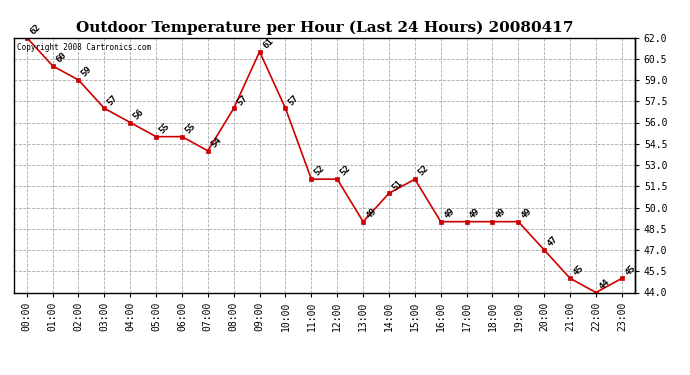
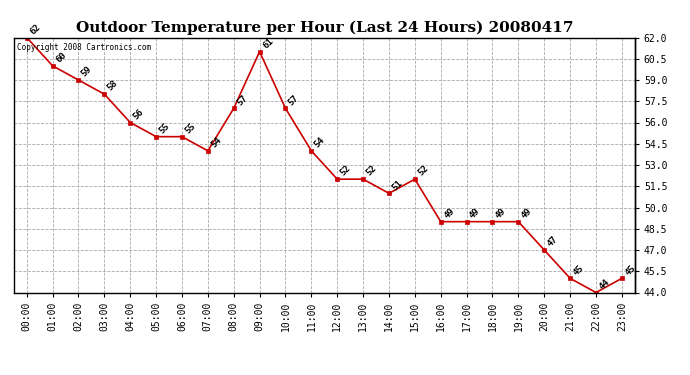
03:00: 57 -> 58
11:00: 52 -> 54
13:00: 49 -> 52
